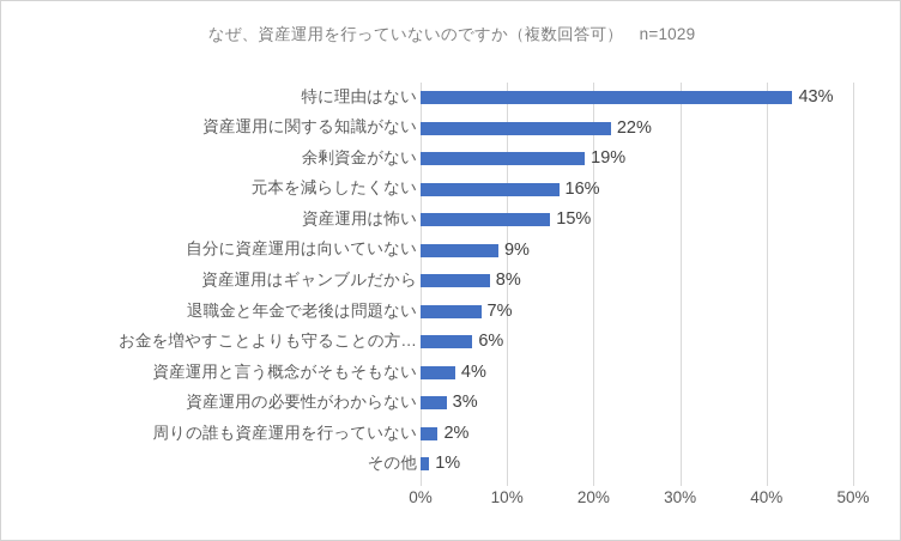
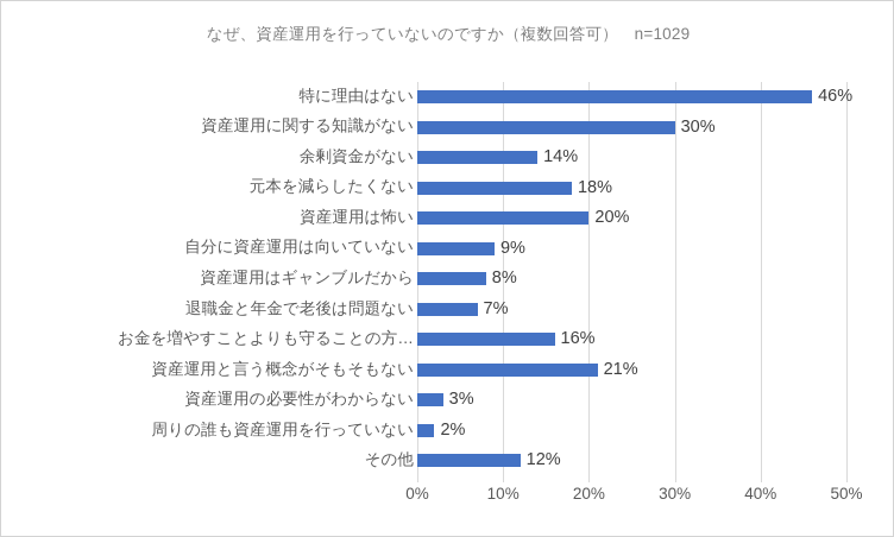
特に理由はない: 43% -> 46%
資産運用に関する知識がない: 22% -> 30%
余剰資金がない: 19% -> 14%
元本を減らしたくない: 16% -> 18%
資産運用は怖い: 15% -> 20%
お金を増やすことよりも守ることの方…: 6% -> 16%
資産運用と言う概念がそもそもない: 4% -> 21%
その他: 1% -> 12%
